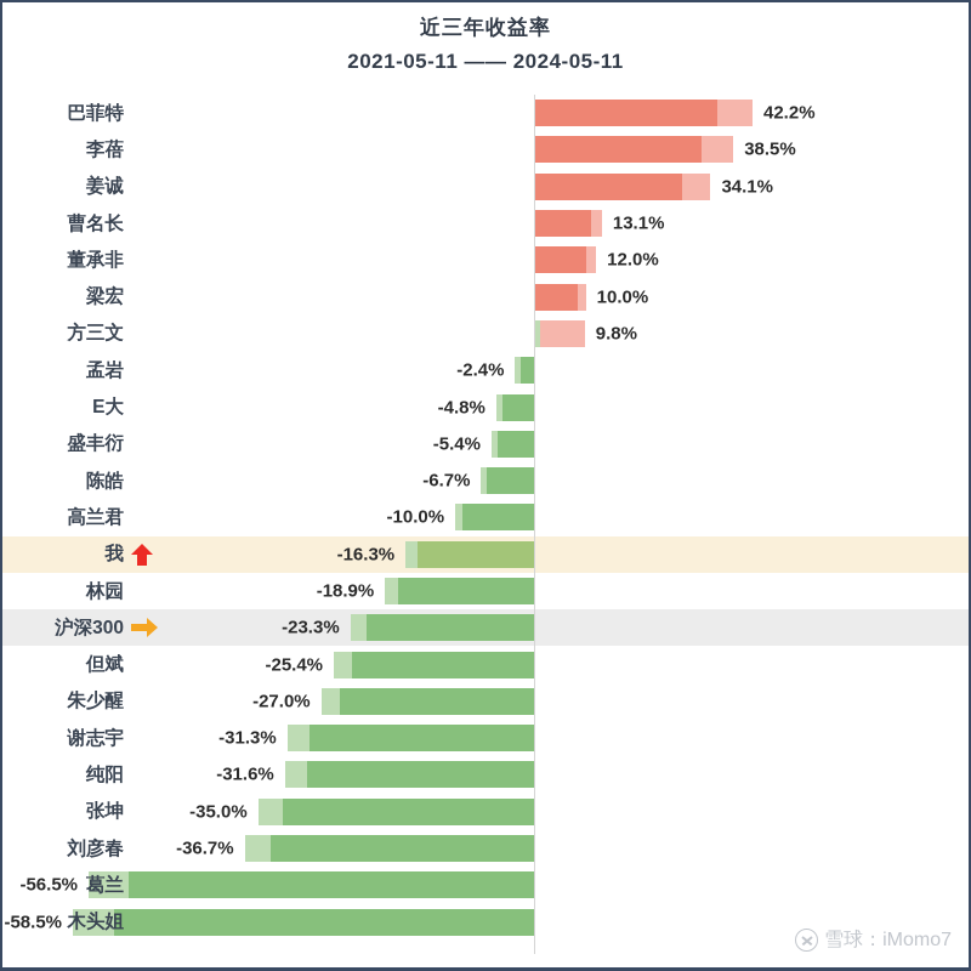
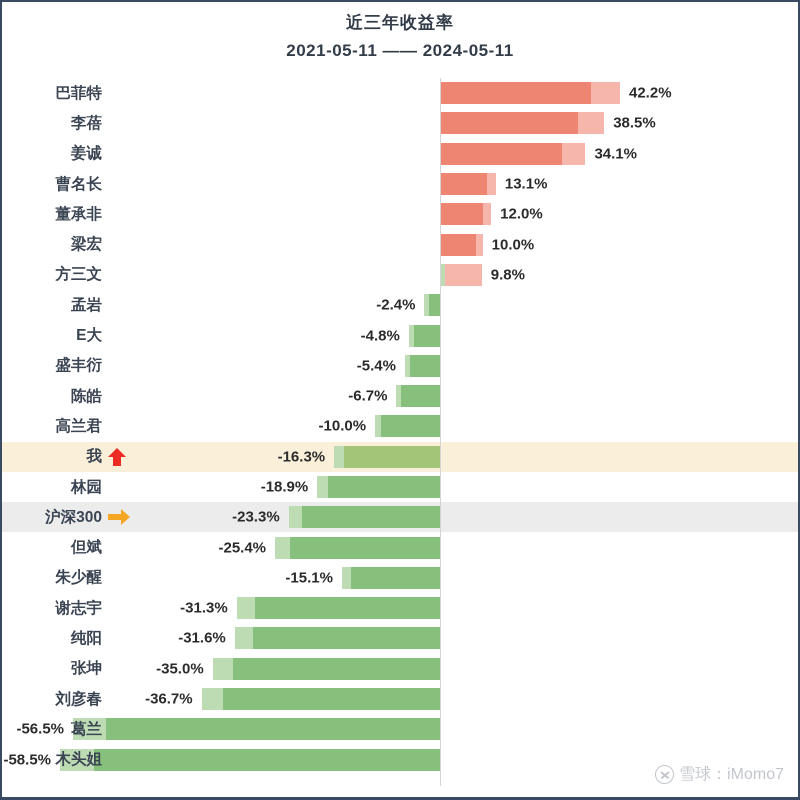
朱少醒: -27.0% -> -15.1%
